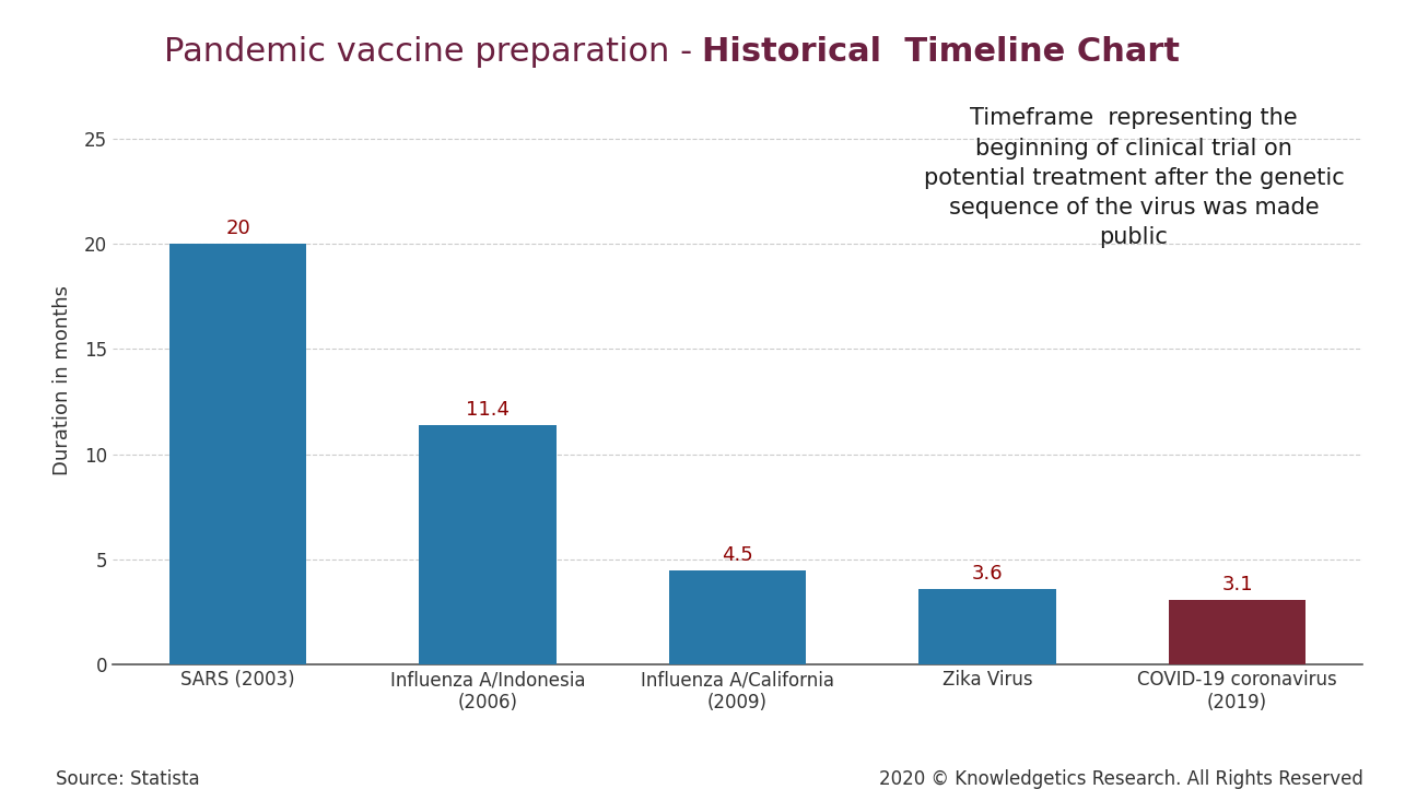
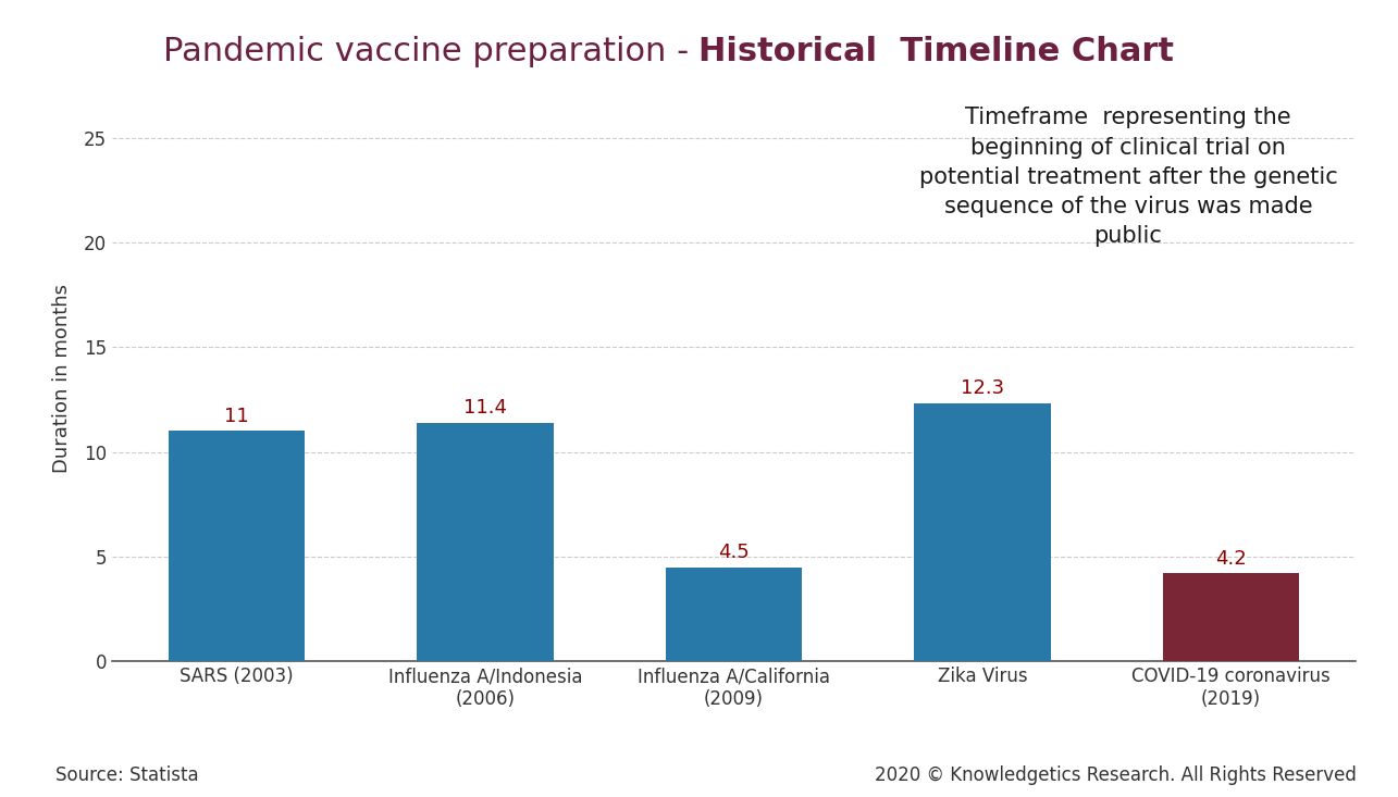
SARS (2003): 20 -> 11
Zika Virus: 3.6 -> 12.3
COVID-19 coronavirus (2019): 3.1 -> 4.2
